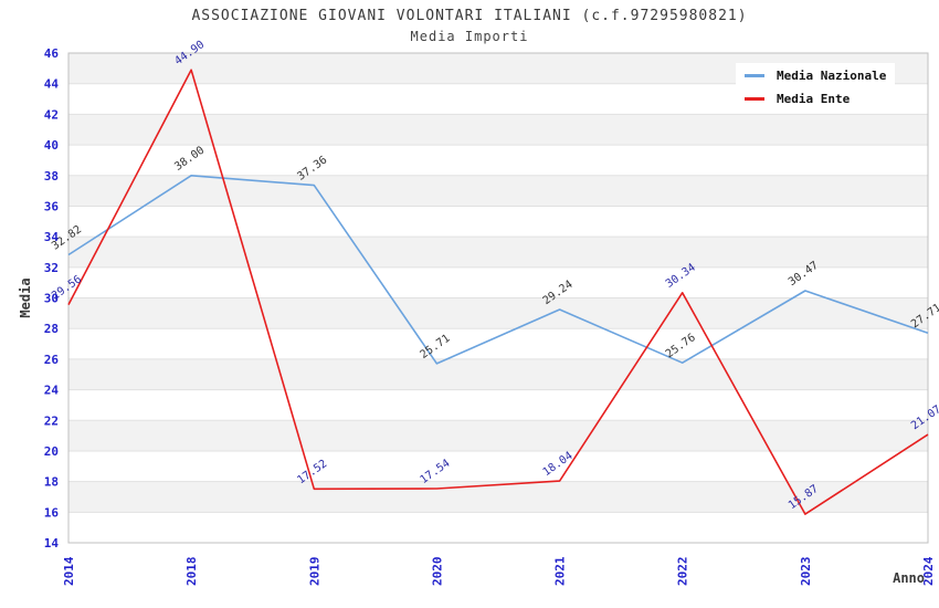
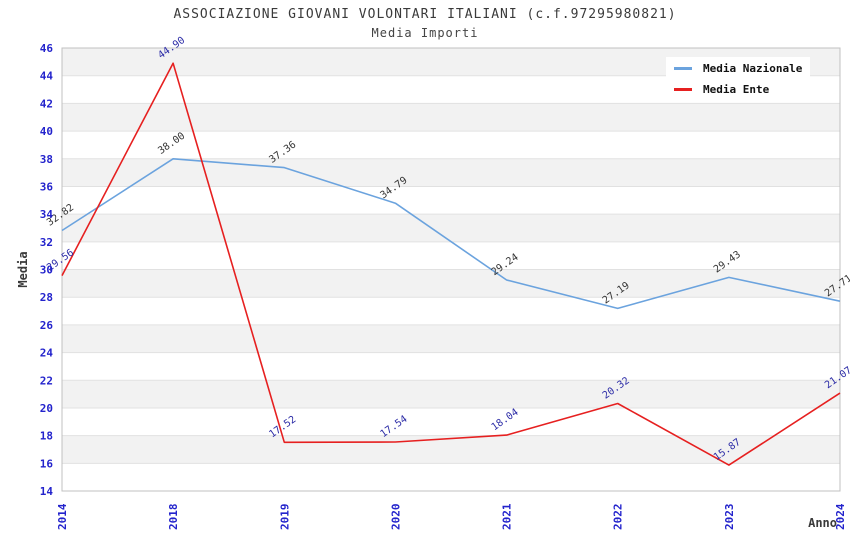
Media Nazionale/2020: 25.71 -> 34.79
Media Nazionale/2022: 25.76 -> 27.19
Media Ente/2022: 30.34 -> 20.32
Media Nazionale/2023: 30.47 -> 29.43
